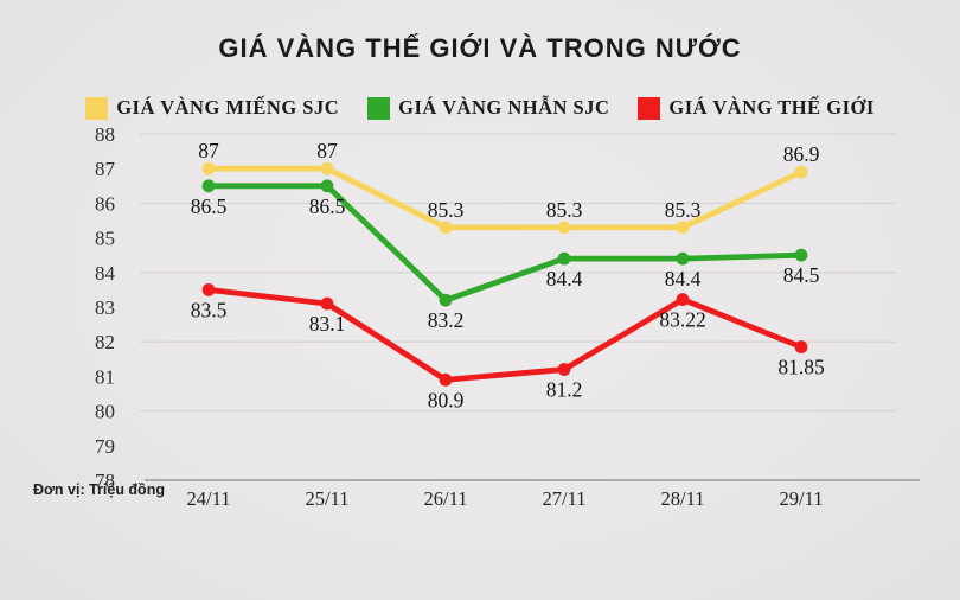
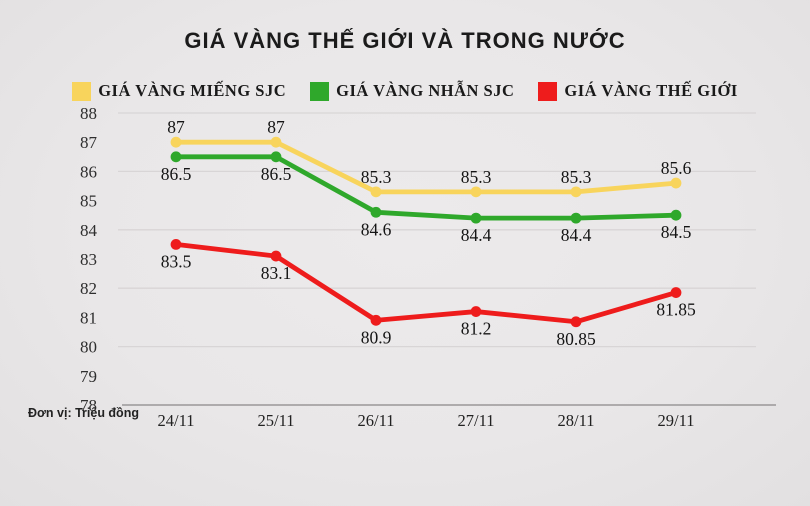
GIÁ VÀNG NHẪN SJC/26/11: 83.2 -> 84.6
GIÁ VÀNG THẾ GIỚI/28/11: 83.22 -> 80.85
GIÁ VÀNG MIẾNG SJC/29/11: 86.9 -> 85.6
